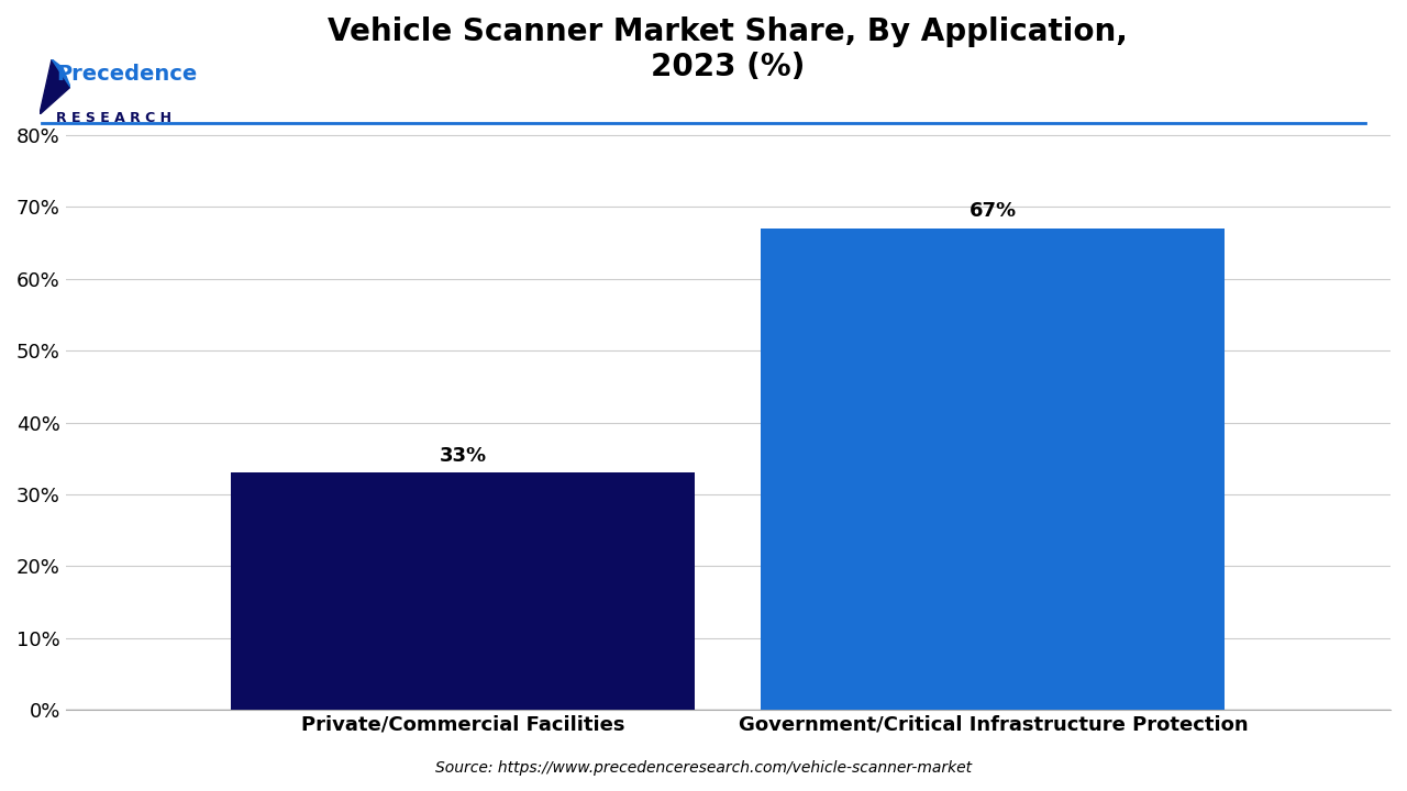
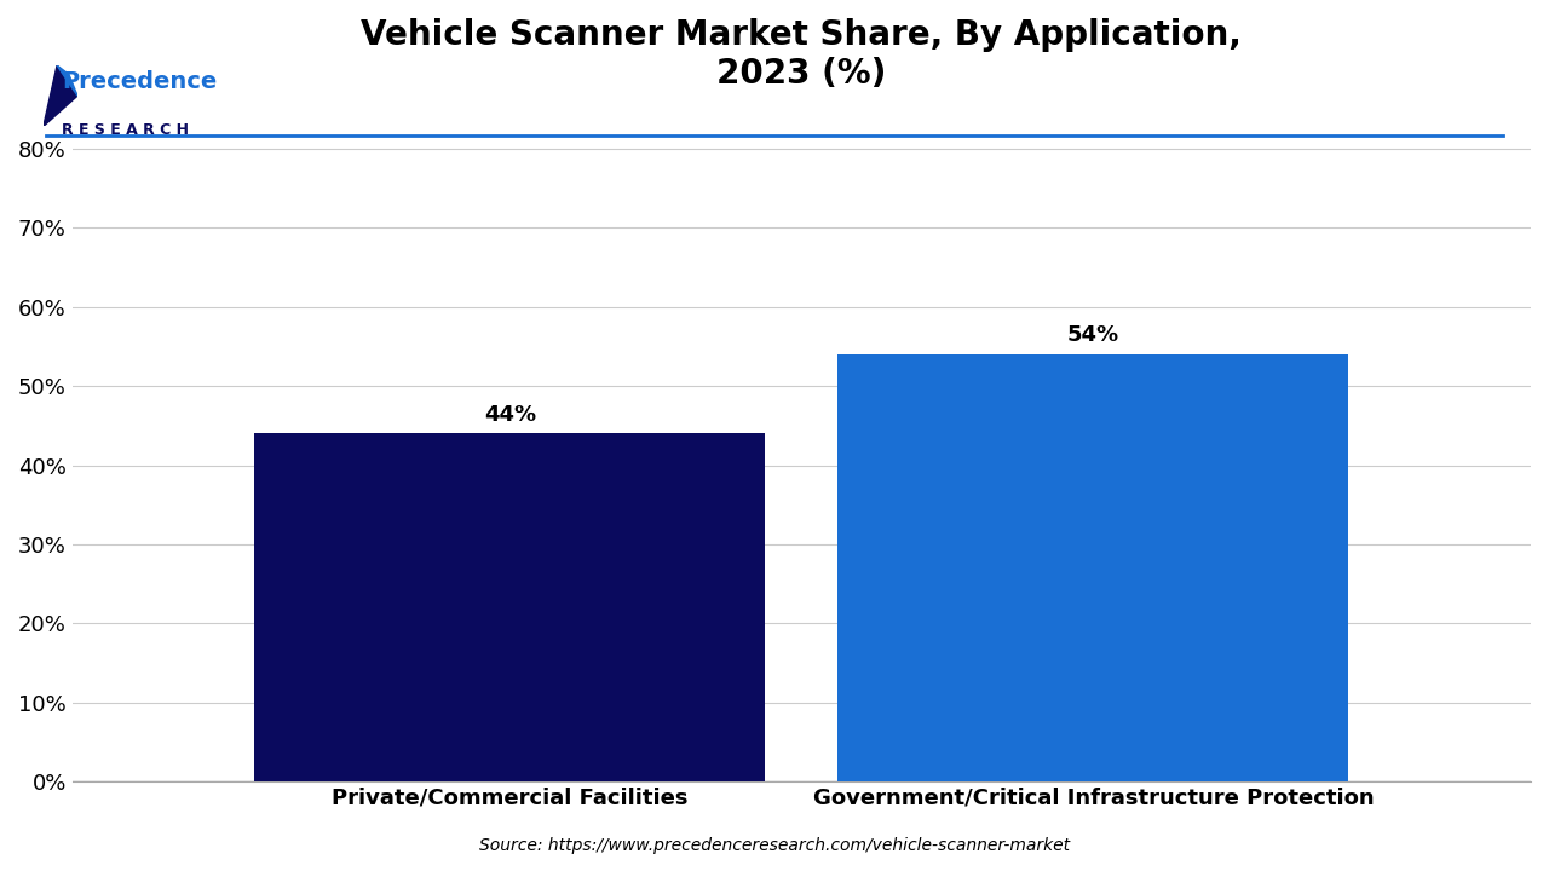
Private/Commercial Facilities: 33% -> 44%
Government/Critical Infrastructure Protection: 67% -> 54%
